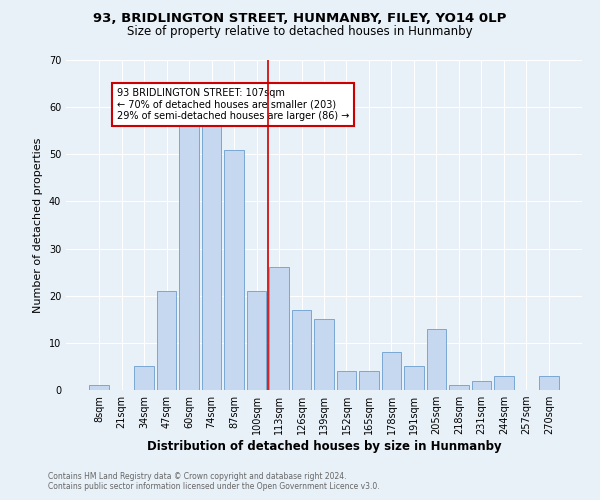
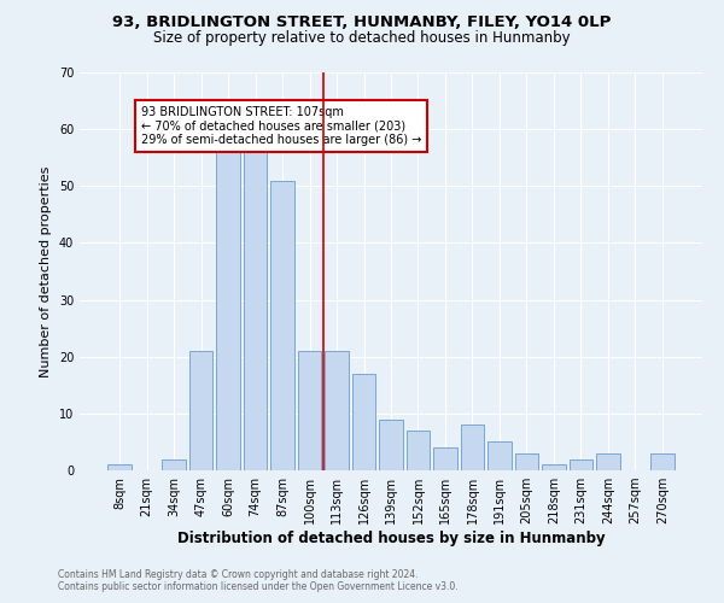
34sqm: 5 -> 2
113sqm: 26 -> 21
139sqm: 15 -> 9
152sqm: 4 -> 7
205sqm: 13 -> 3
